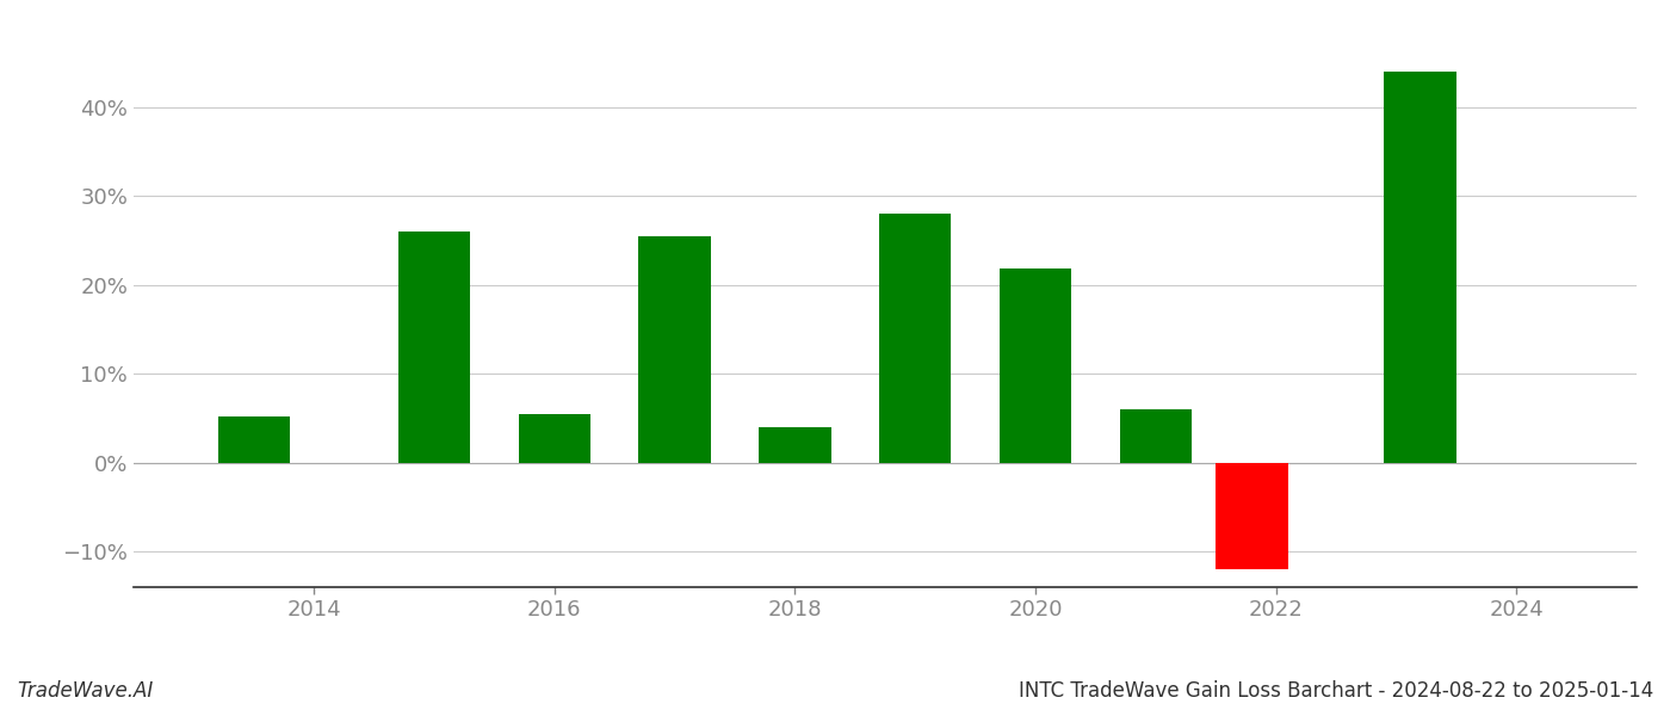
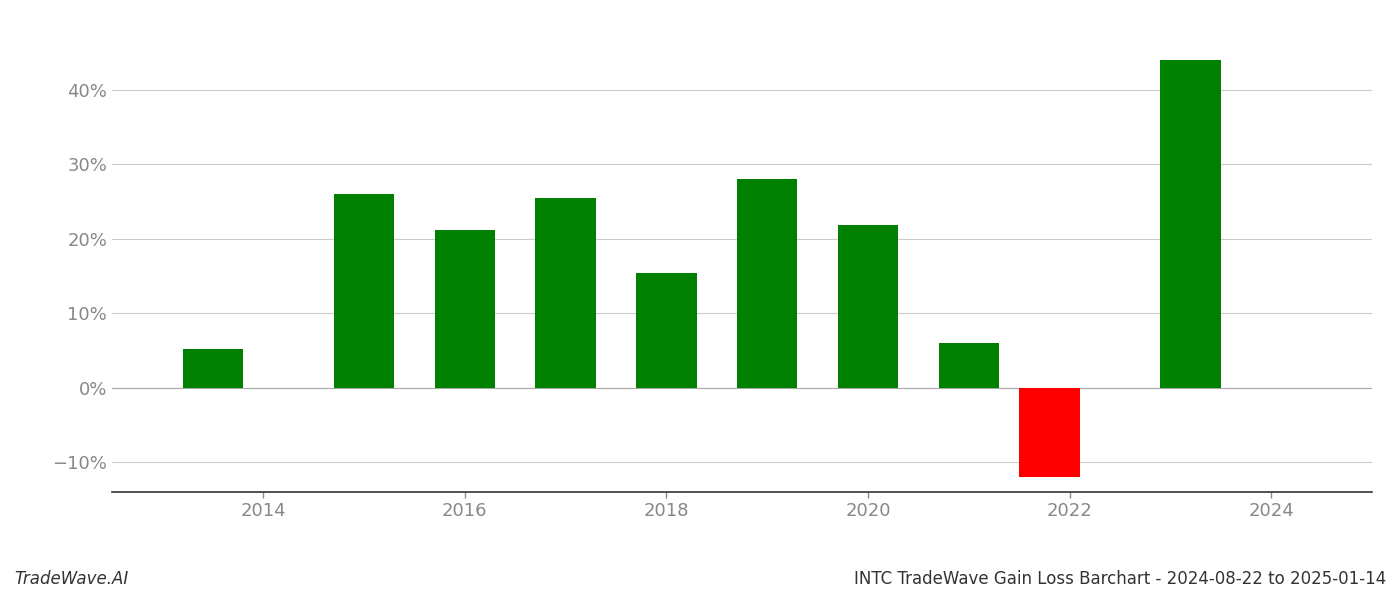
2016: 5.5% -> 21.2%
2018: 4.0% -> 15.4%
